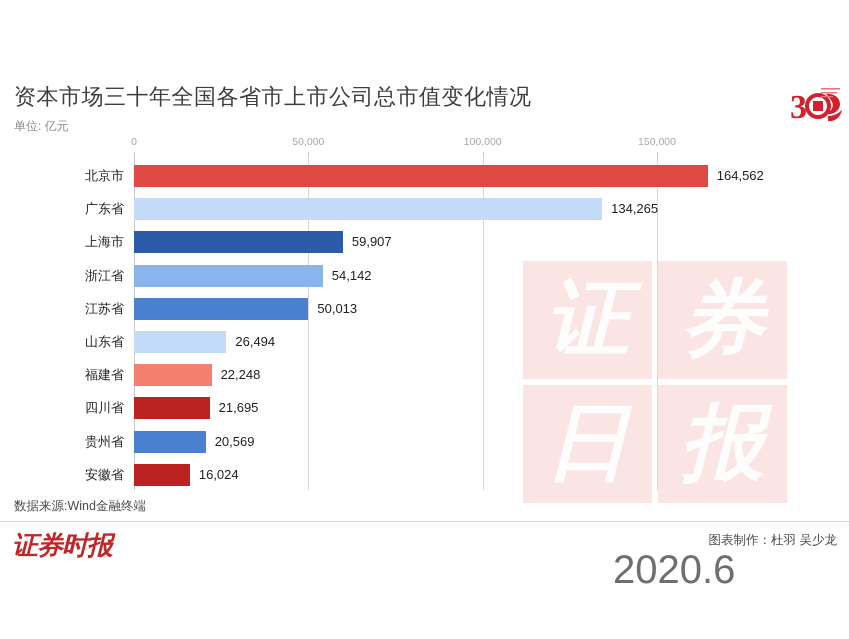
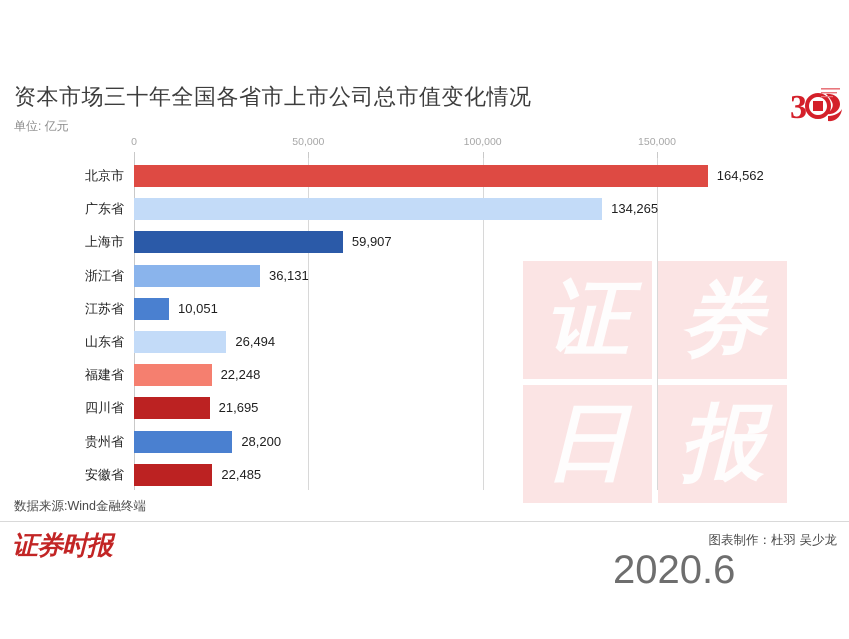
浙江省: 54,142 -> 36,131
江苏省: 50,013 -> 10,051
贵州省: 20,569 -> 28,200
安徽省: 16,024 -> 22,485
